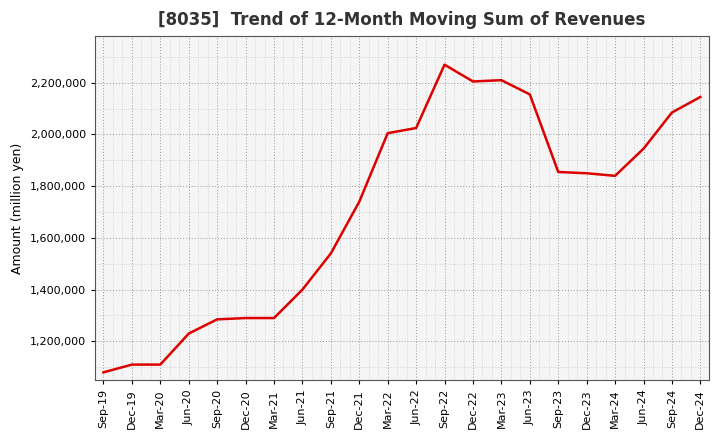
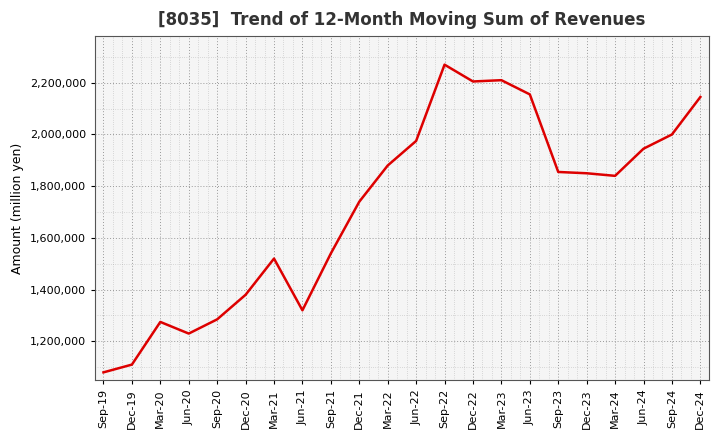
Mar-20: 1,110,000 -> 1,275,000
Dec-20: 1,290,000 -> 1,380,000
Mar-21: 1,290,000 -> 1,520,000
Jun-21: 1,400,000 -> 1,320,000
Mar-22: 2,005,000 -> 1,880,000
Jun-22: 2,025,000 -> 1,975,000
Sep-24: 2,085,000 -> 2,000,000
